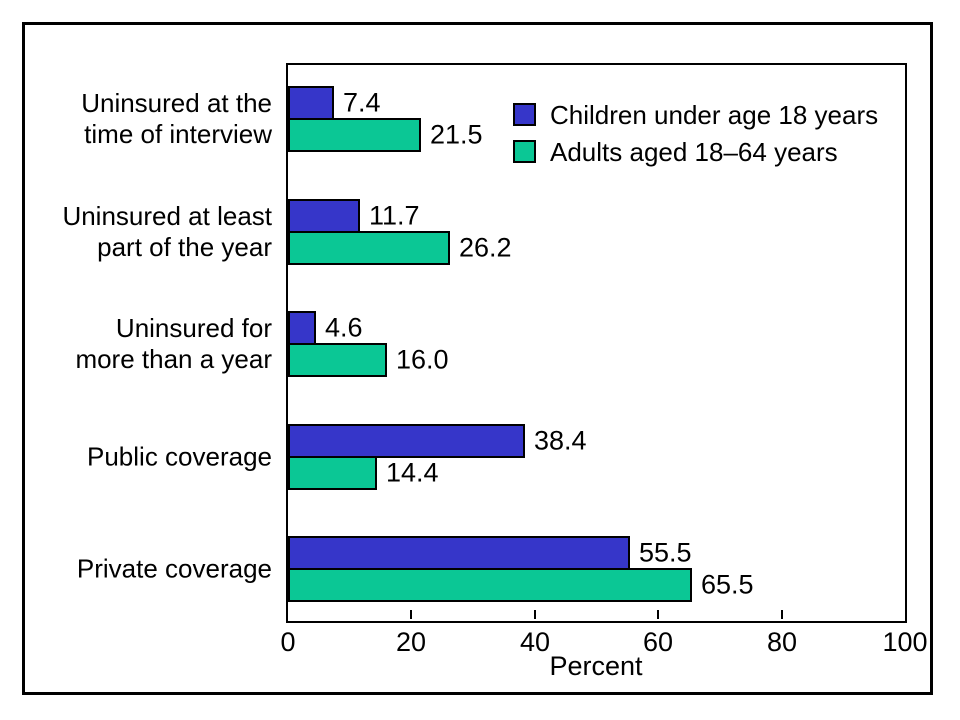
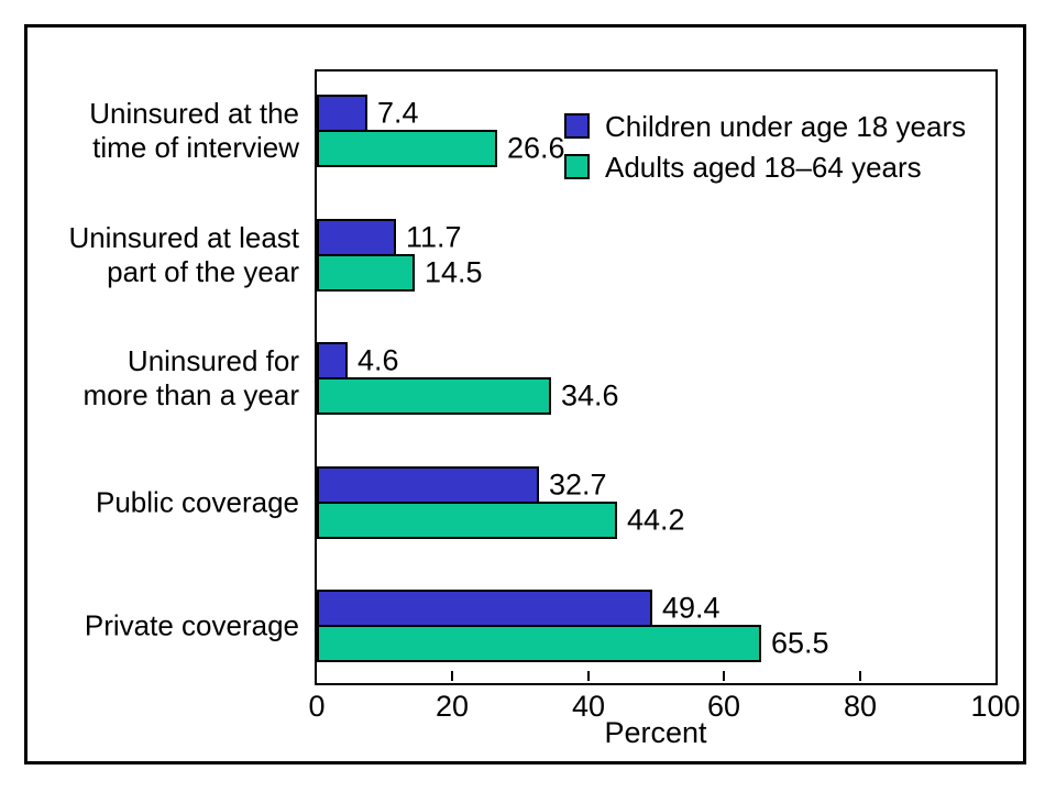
Adults aged 18–64 years/Uninsured at the time of interview: 21.5 -> 26.6
Adults aged 18–64 years/Uninsured at least part of the year: 26.2 -> 14.5
Adults aged 18–64 years/Uninsured for more than a year: 16.0 -> 34.6
Children under age 18 years/Public coverage: 38.4 -> 32.7
Adults aged 18–64 years/Public coverage: 14.4 -> 44.2
Children under age 18 years/Private coverage: 55.5 -> 49.4
